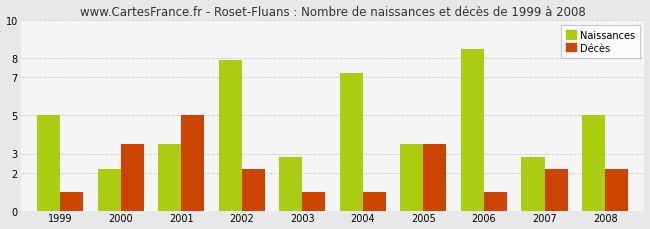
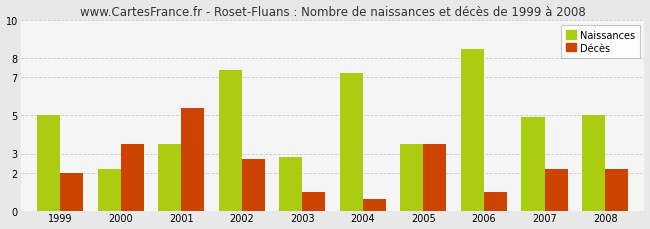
Décès/1999: 1.0 -> 2.0
Décès/2001: 5.0 -> 5.4
Naissances/2002: 7.9 -> 7.4
Décès/2002: 2.2 -> 2.7
Décès/2004: 1.0 -> 0.6
Naissances/2007: 2.8 -> 4.9
